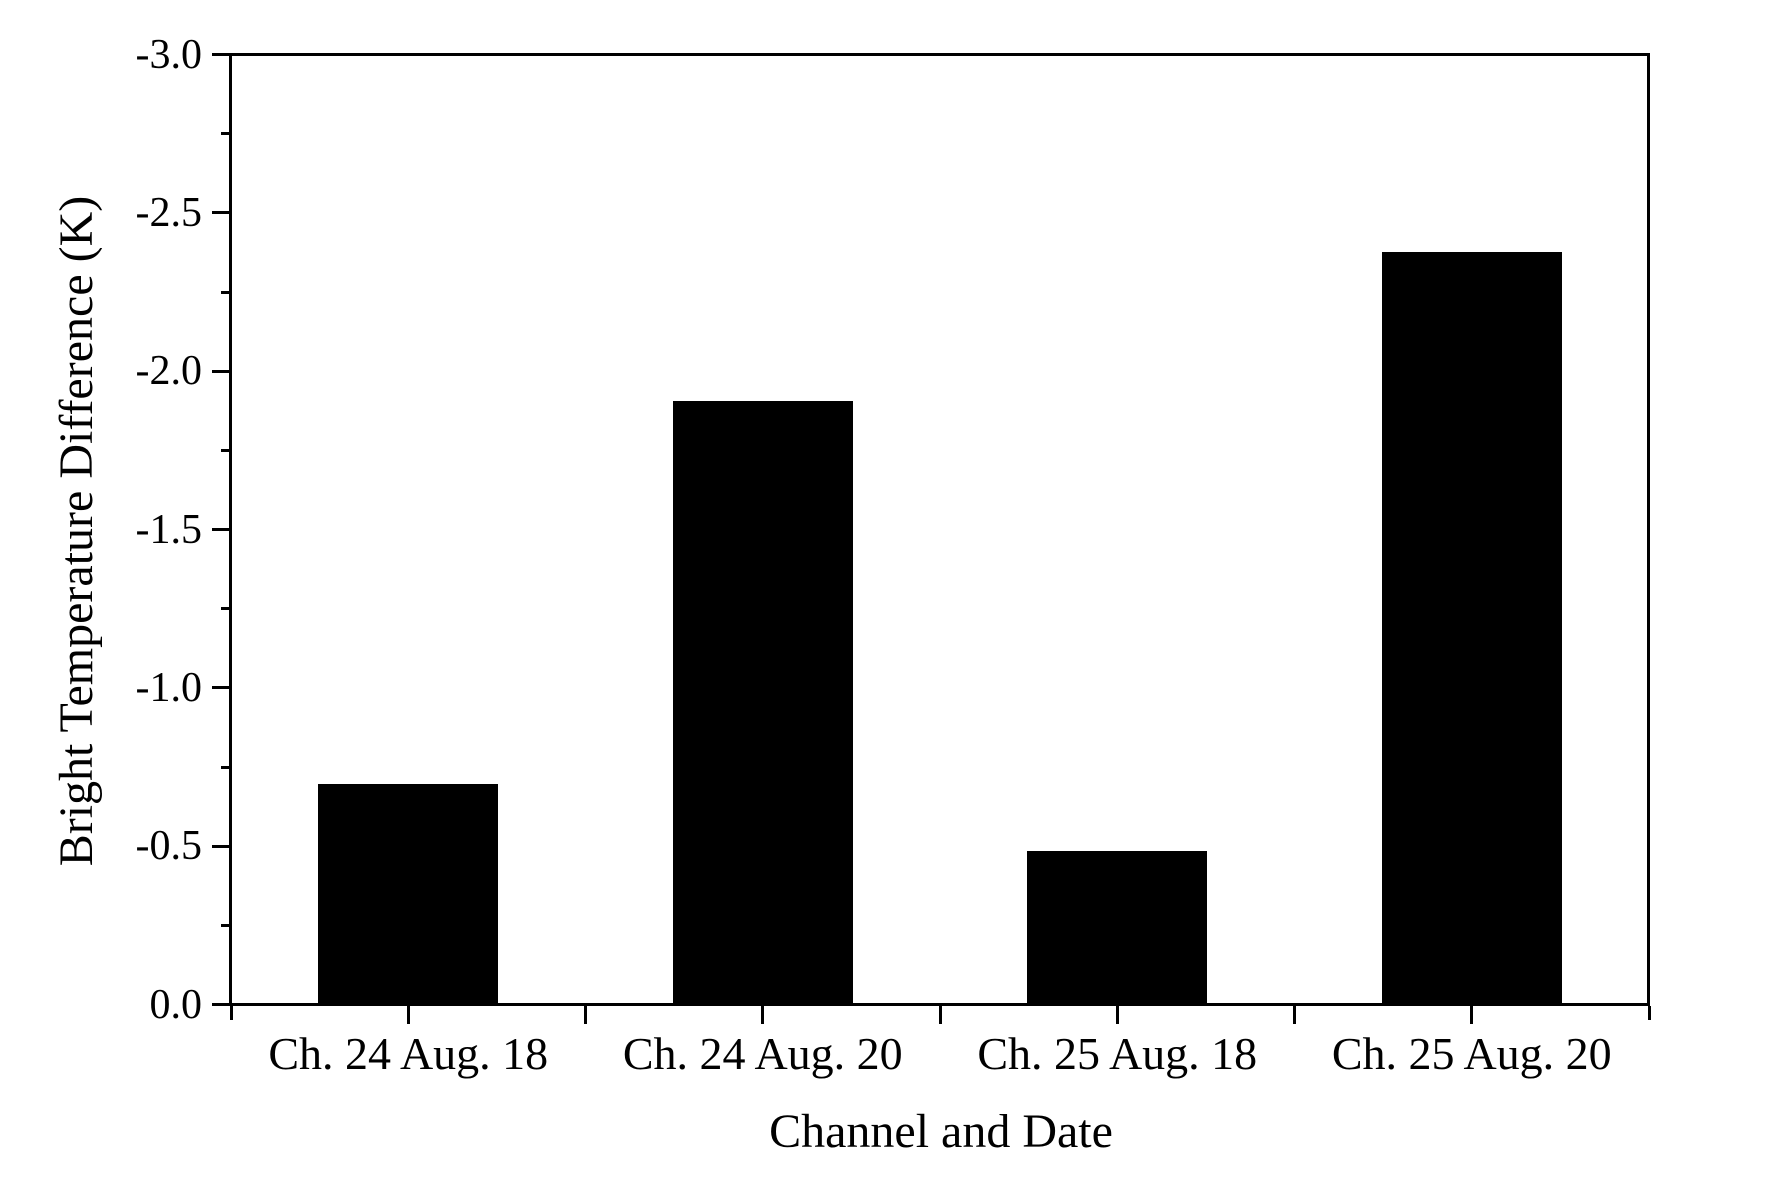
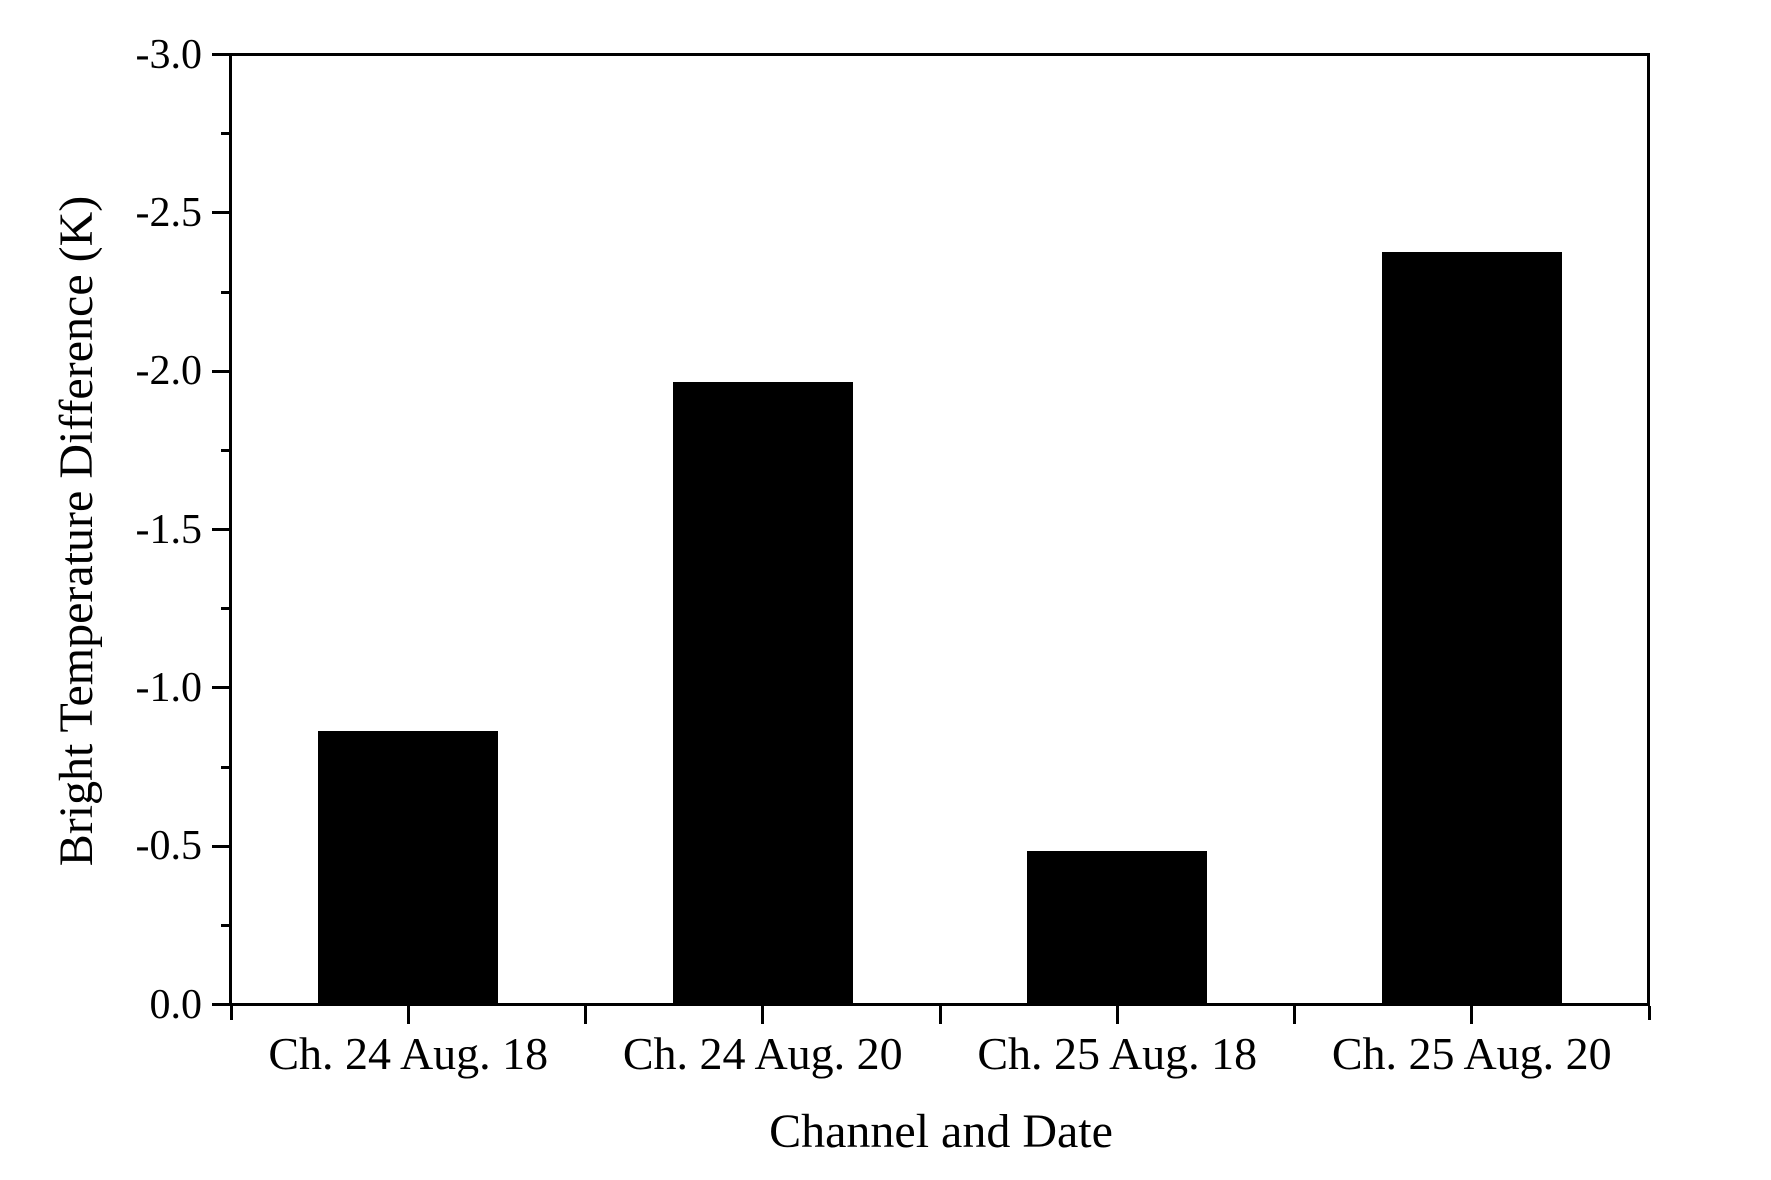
Ch. 24 Aug. 18: -0.69 -> -0.86
Ch. 24 Aug. 20: -1.90 -> -1.96
